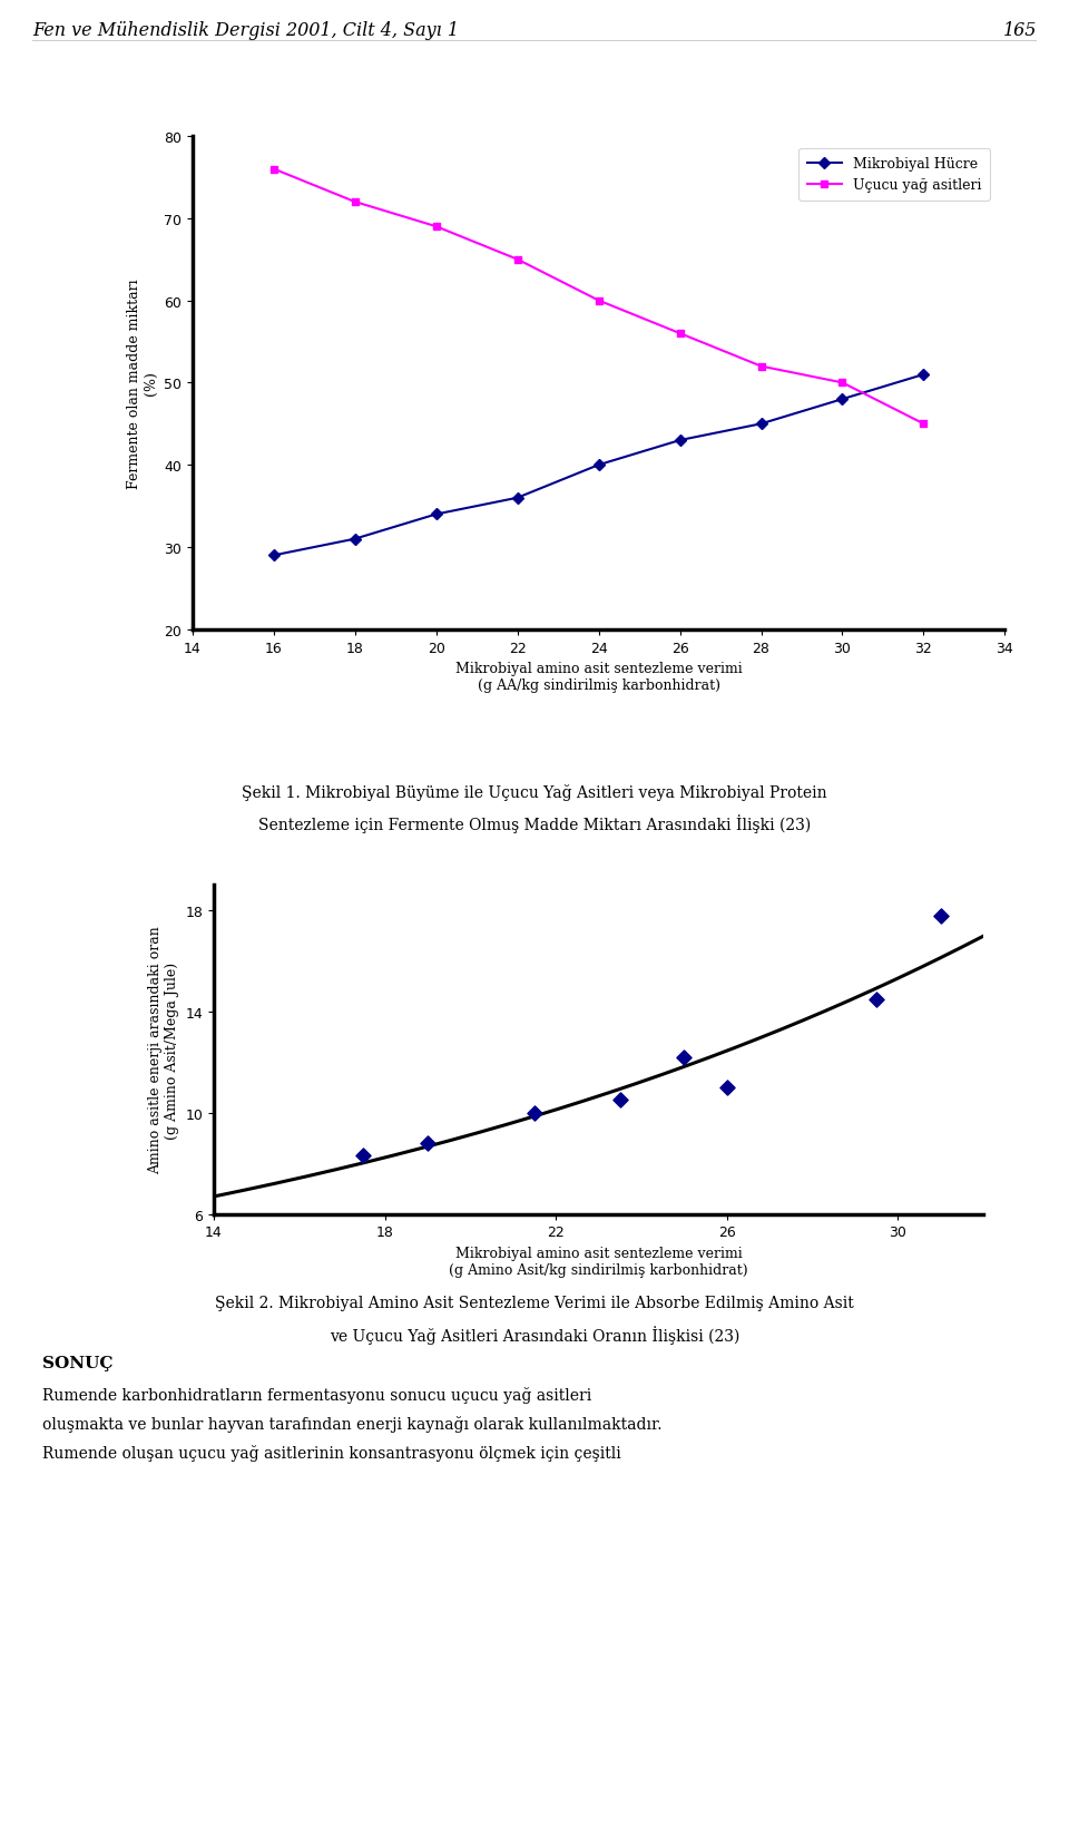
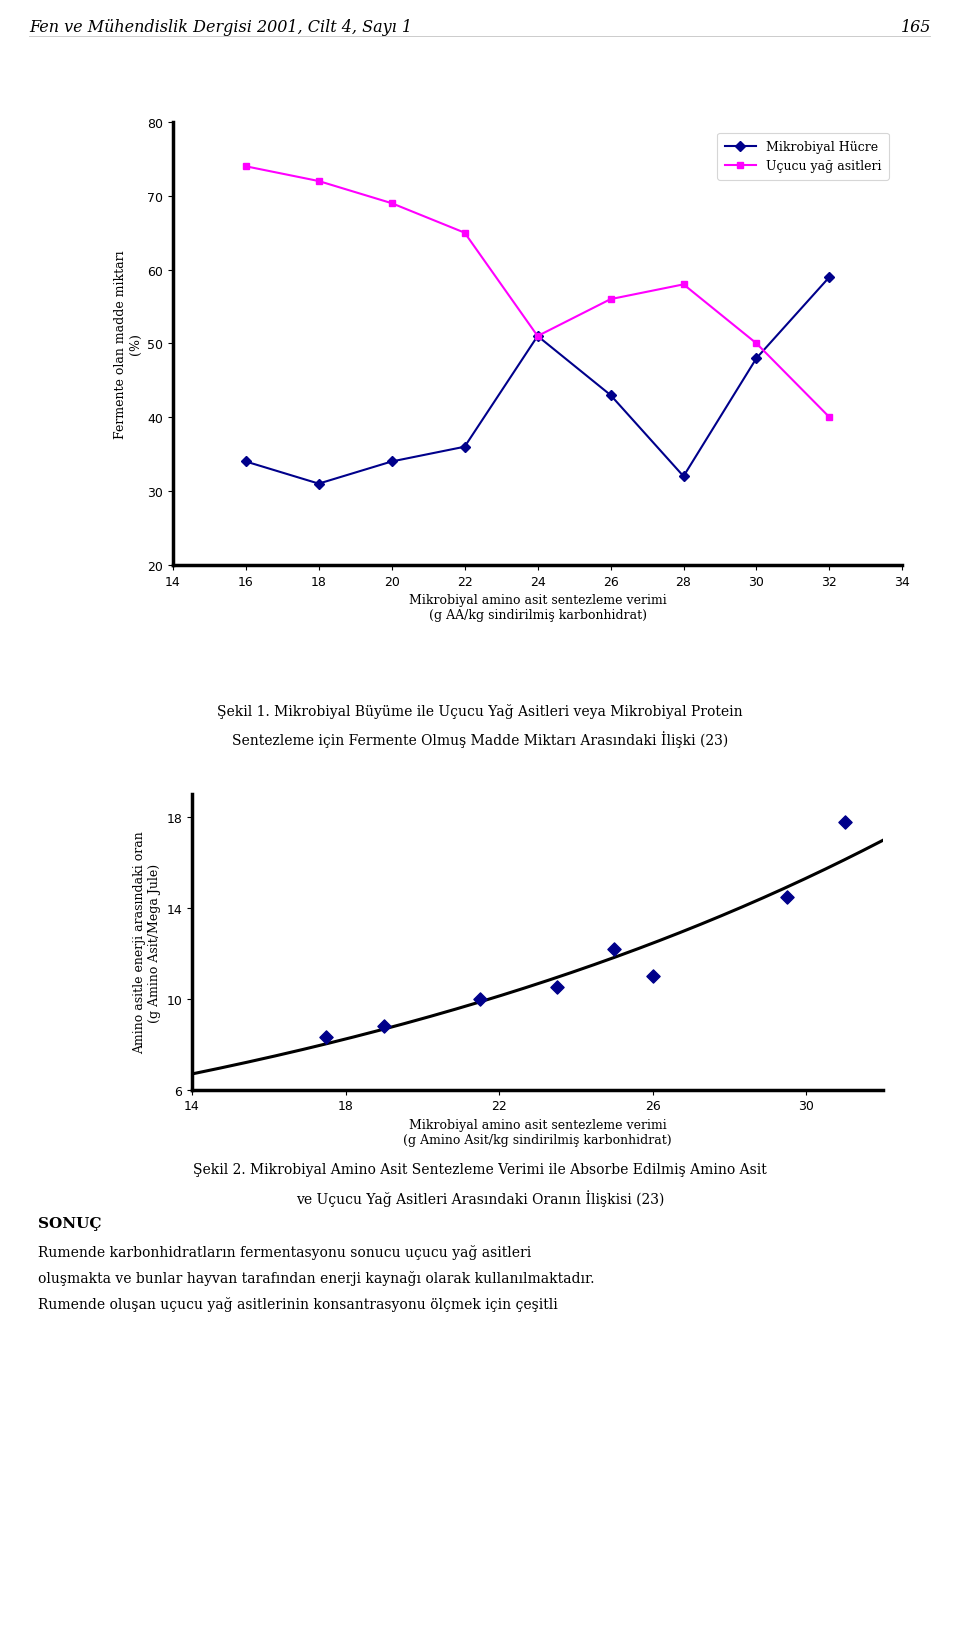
Mikrobiyal Hücre/16: 29 -> 34
Uçucu yağ asitleri/16: 76 -> 74
Mikrobiyal Hücre/24: 40 -> 51
Uçucu yağ asitleri/24: 60 -> 51
Mikrobiyal Hücre/28: 45 -> 32
Uçucu yağ asitleri/28: 52 -> 58
Mikrobiyal Hücre/32: 51 -> 59
Uçucu yağ asitleri/32: 45 -> 40
